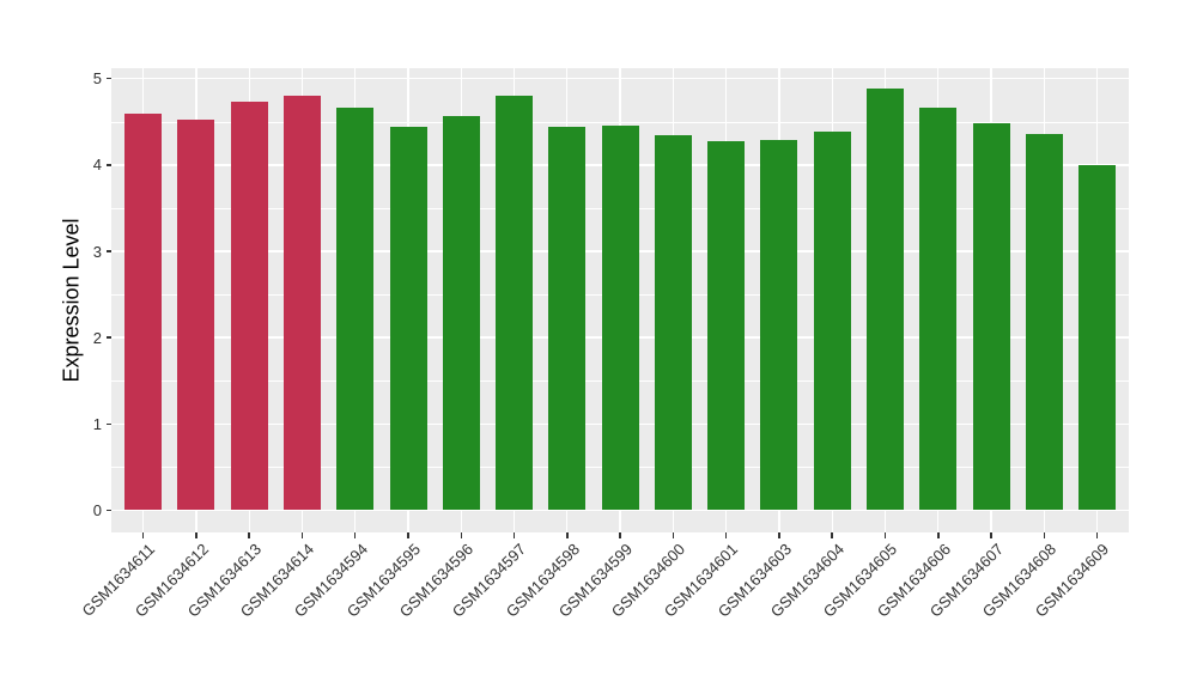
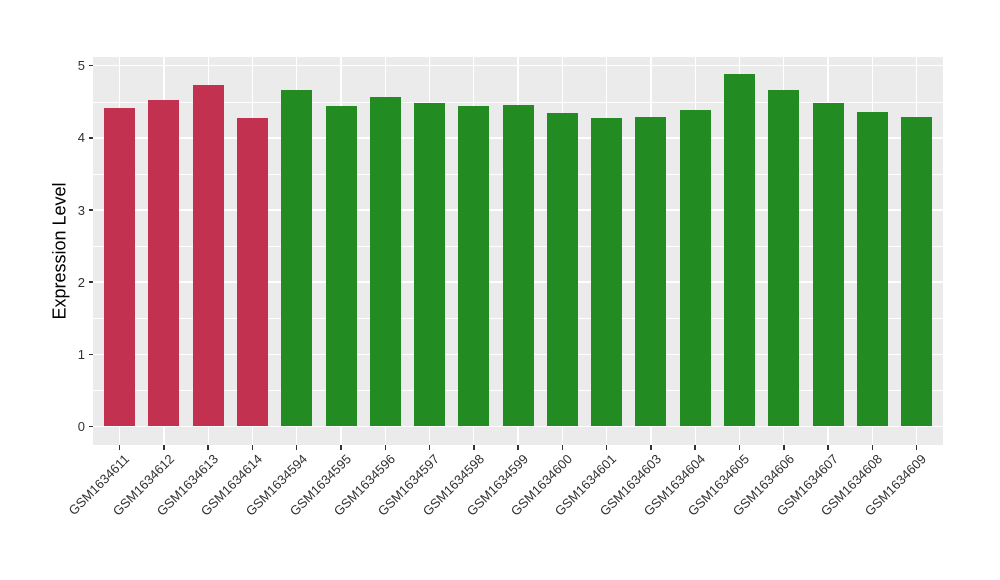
GSM1634611: 4.6 -> 4.4
GSM1634614: 4.8 -> 4.3
GSM1634597: 4.8 -> 4.5
GSM1634609: 4.0 -> 4.3
